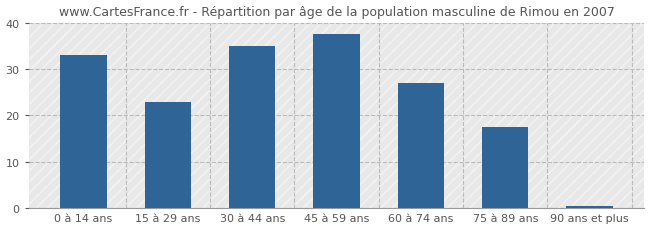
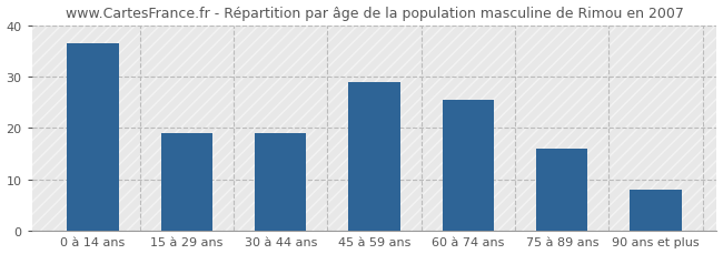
0 à 14 ans: 33.0 -> 36.5
15 à 29 ans: 23.0 -> 19.0
30 à 44 ans: 35.0 -> 19.0
45 à 59 ans: 37.5 -> 29.0
60 à 74 ans: 27.0 -> 25.5
75 à 89 ans: 17.5 -> 16.0
90 ans et plus: 0.5 -> 8.0
